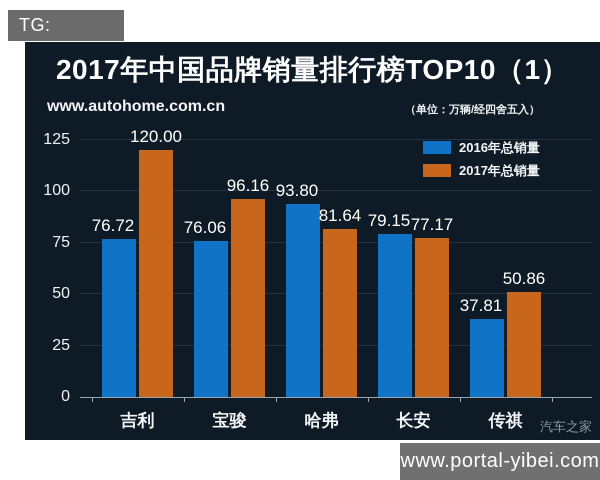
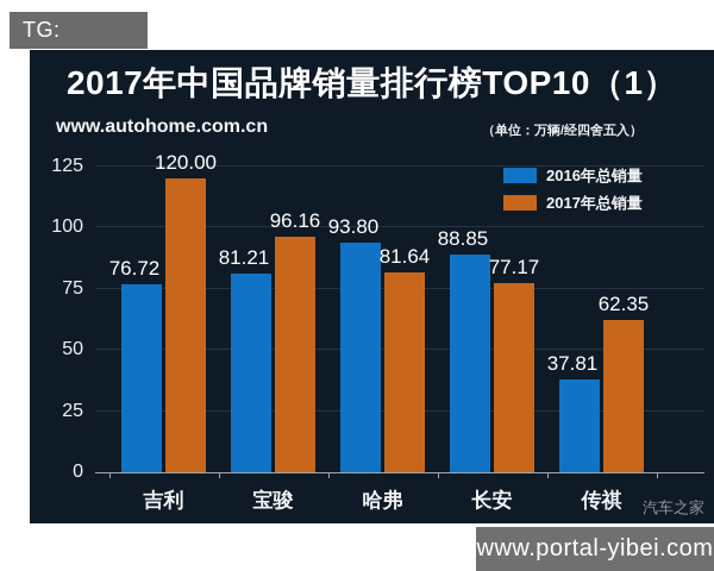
2016年总销量/宝骏: 76.06 -> 81.21
2016年总销量/长安: 79.15 -> 88.85
2017年总销量/传祺: 50.86 -> 62.35
